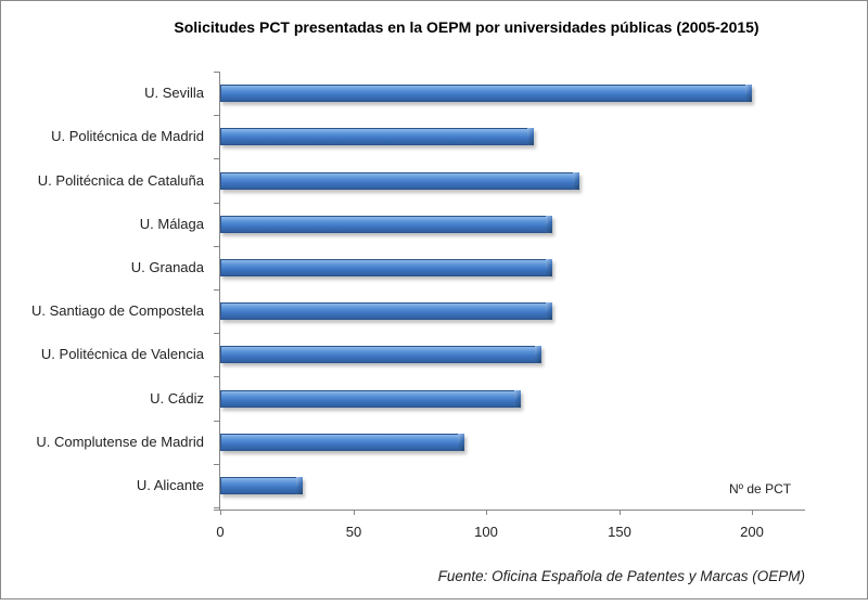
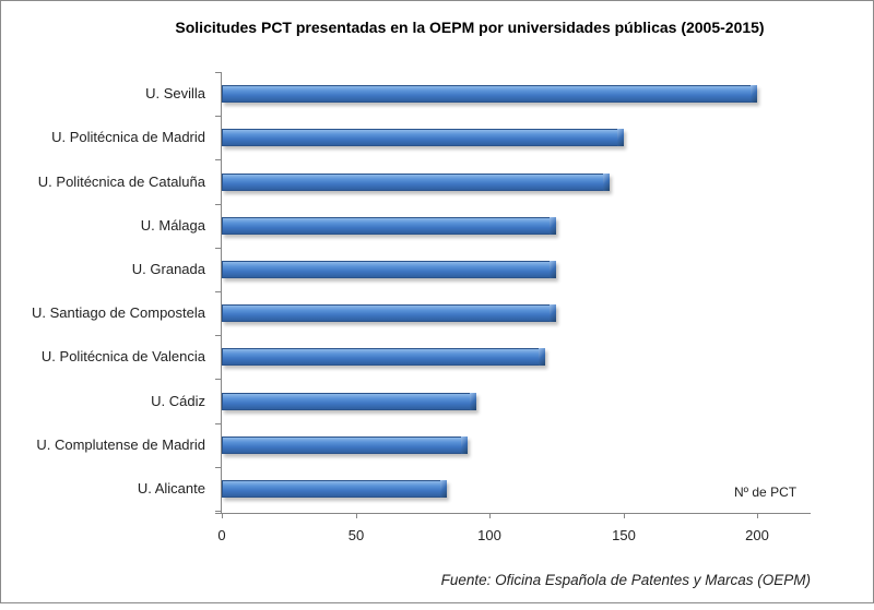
U. Politécnica de Madrid: 118 -> 150
U. Politécnica de Cataluña: 135 -> 145
U. Cádiz: 113 -> 95
U. Alicante: 31 -> 84
